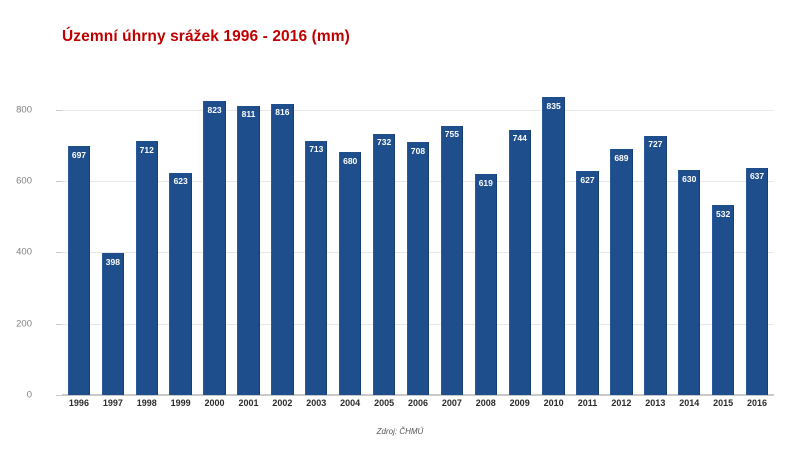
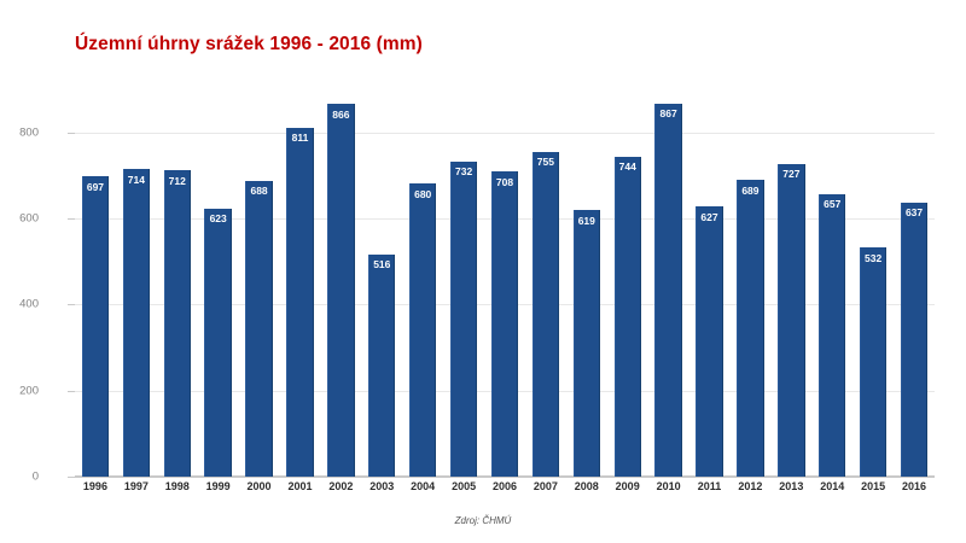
1997: 398 -> 714
2000: 823 -> 688
2002: 816 -> 866
2003: 713 -> 516
2010: 835 -> 867
2014: 630 -> 657
